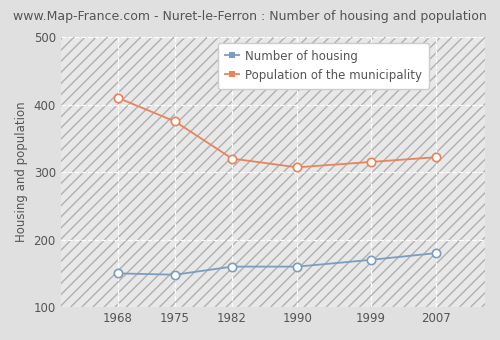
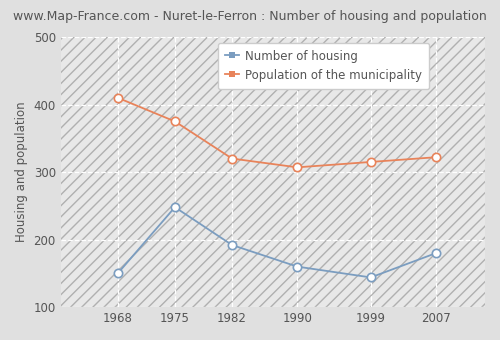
Number of housing/1975: 148 -> 248
Number of housing/1982: 160 -> 192
Number of housing/1999: 170 -> 144
